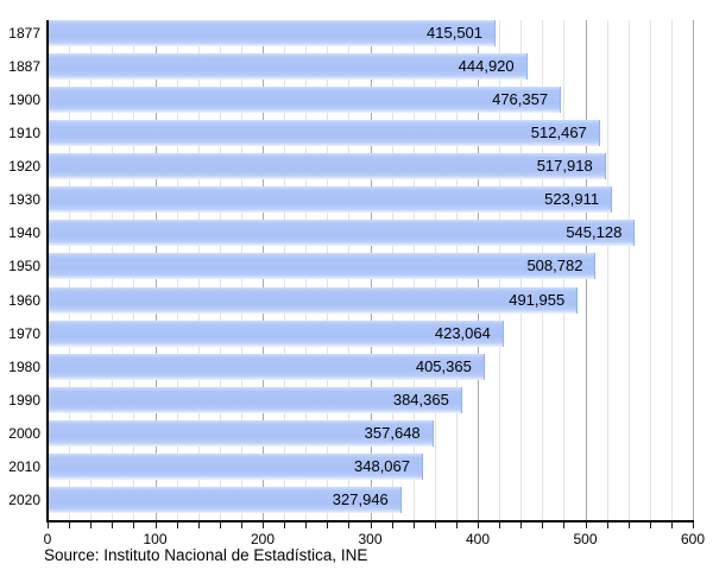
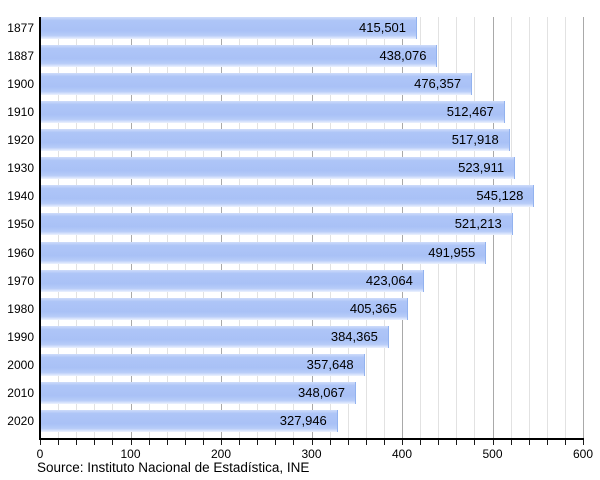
1887: 444,920 -> 438,076
1950: 508,782 -> 521,213
